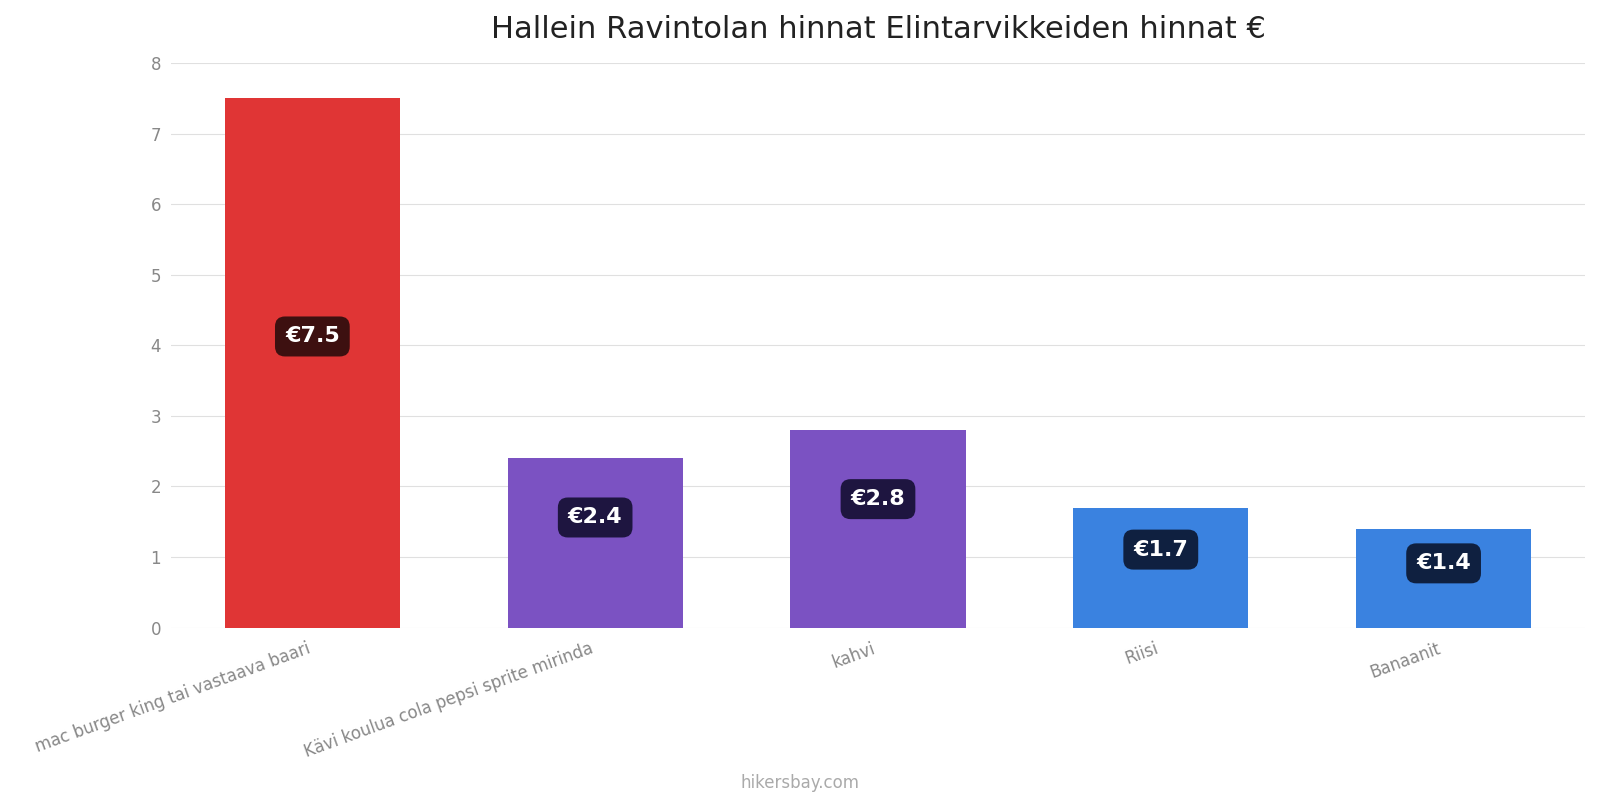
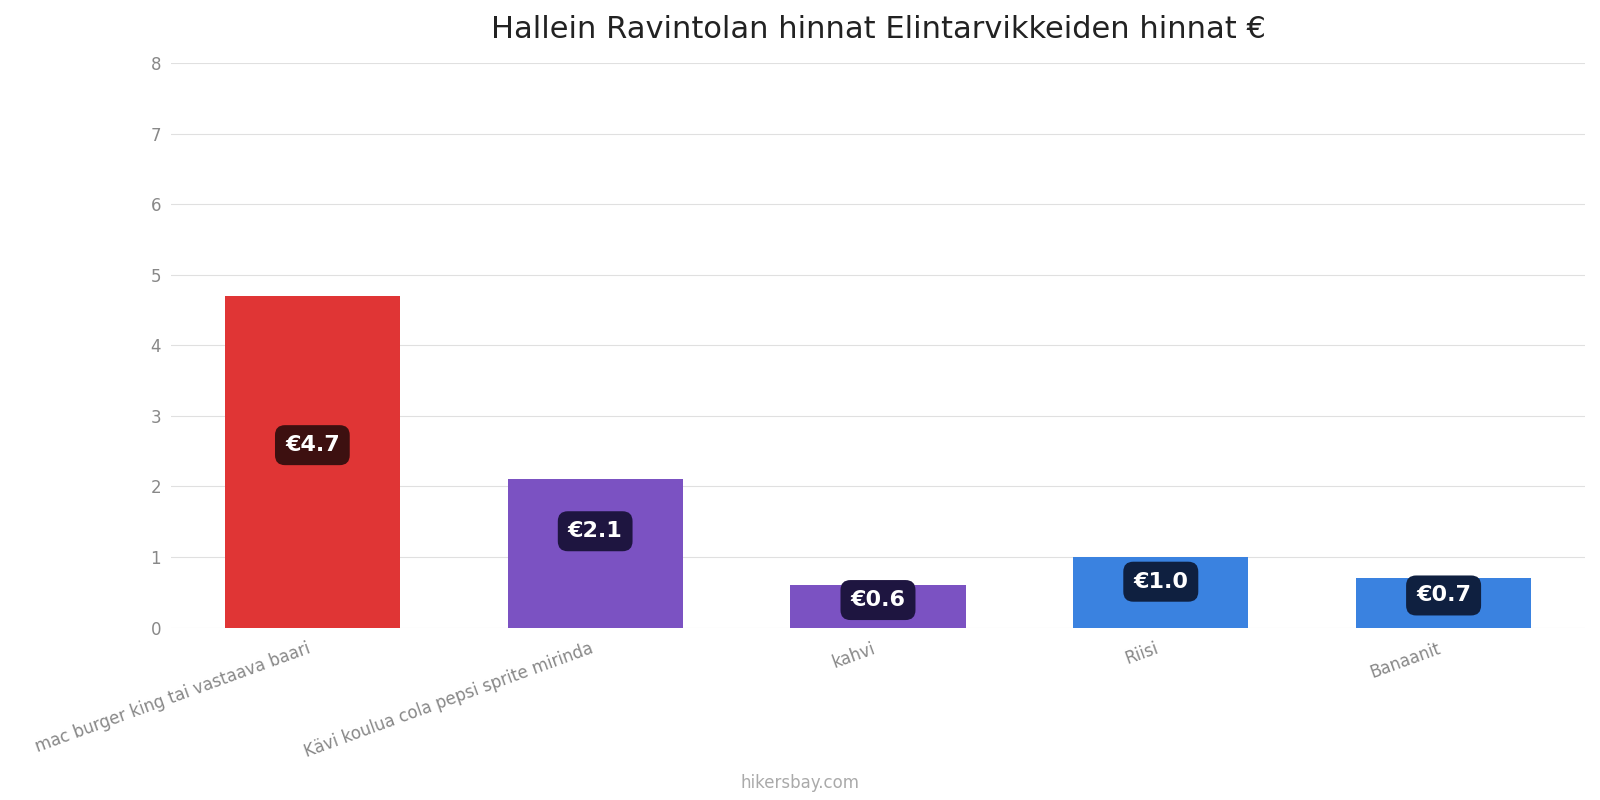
mac burger king tai vastaava baari: €7.5 -> €4.7
Kävi koulua cola pepsi sprite mirinda: €2.4 -> €2.1
kahvi: €2.8 -> €0.6
Riisi: €1.7 -> €1.0
Banaanit: €1.4 -> €0.7
